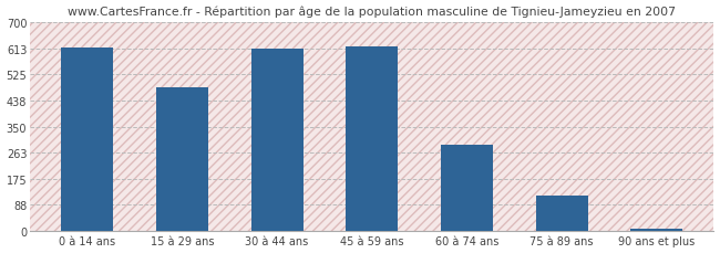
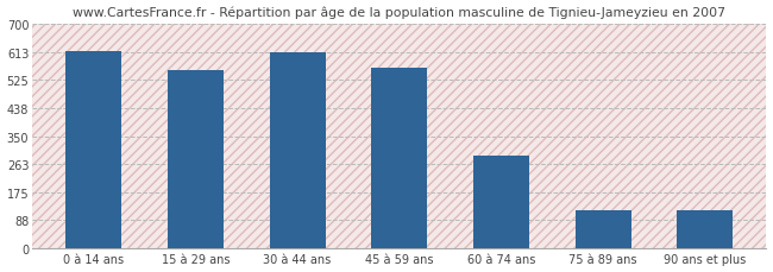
15 à 29 ans: 480 -> 555
45 à 59 ans: 617 -> 565
90 ans et plus: 10 -> 120
